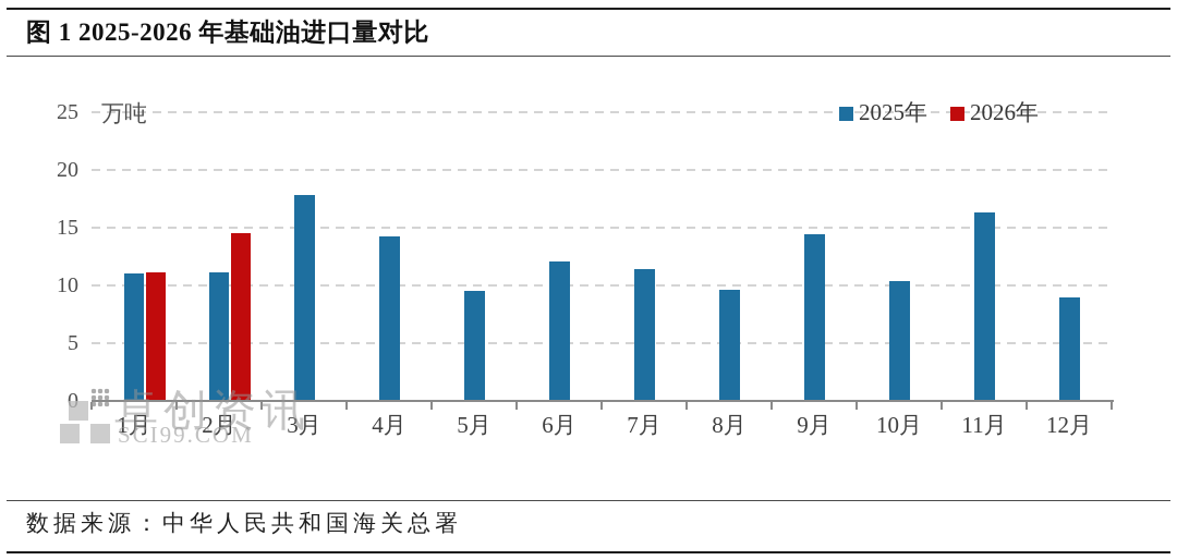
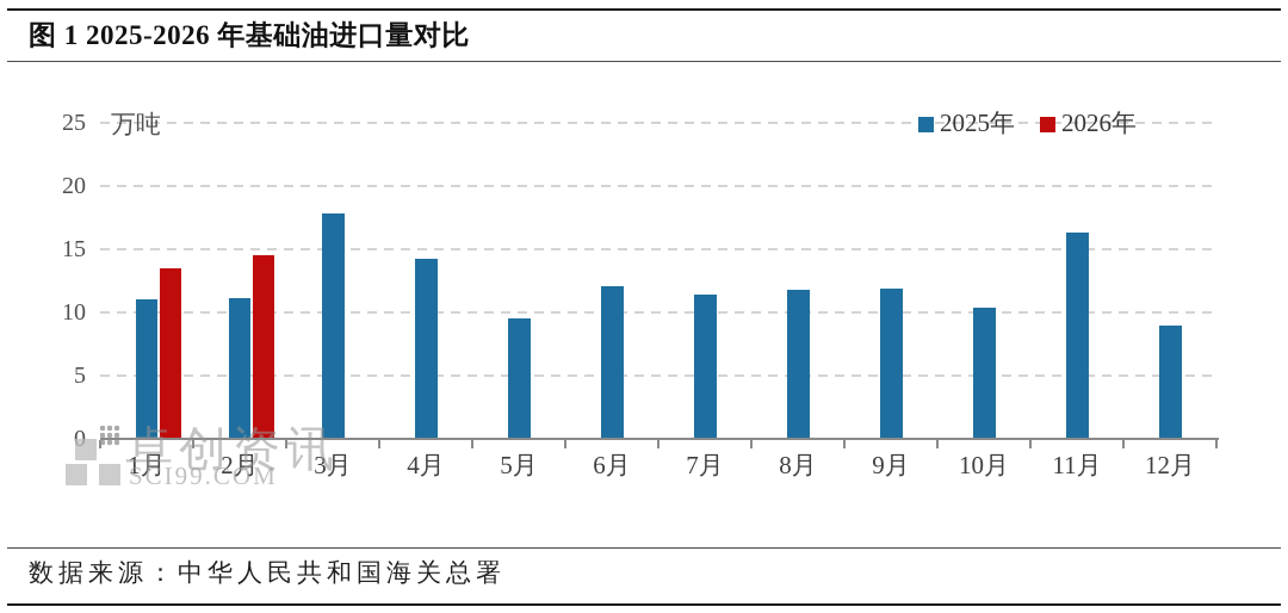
2026年/1月: 11.1 -> 13.5
2025年/8月: 9.6 -> 11.8
2025年/9月: 14.4 -> 11.9
